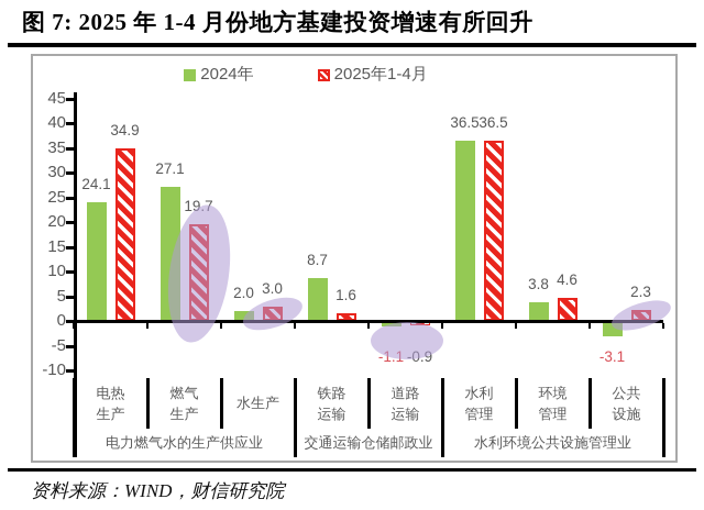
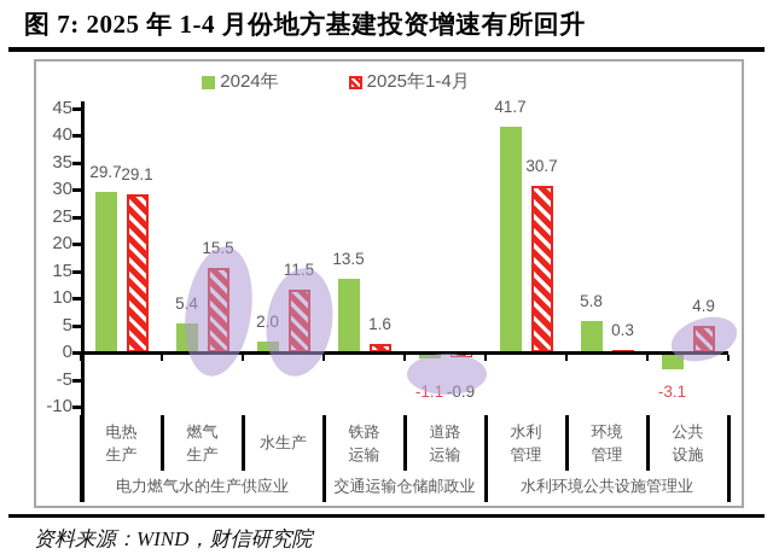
2024年/电热 生产: 24.1 -> 29.7
2025年1-4月/电热 生产: 34.9 -> 29.1
2024年/燃气 生产: 27.1 -> 5.4
2025年1-4月/燃气 生产: 19.7 -> 15.5
2025年1-4月/水生产: 3.0 -> 11.5
2024年/铁路 运输: 8.7 -> 13.5
2024年/水利 管理: 36.5 -> 41.7
2025年1-4月/水利 管理: 36.5 -> 30.7
2024年/环境 管理: 3.8 -> 5.8
2025年1-4月/环境 管理: 4.6 -> 0.3
2025年1-4月/公共 设施: 2.3 -> 4.9
